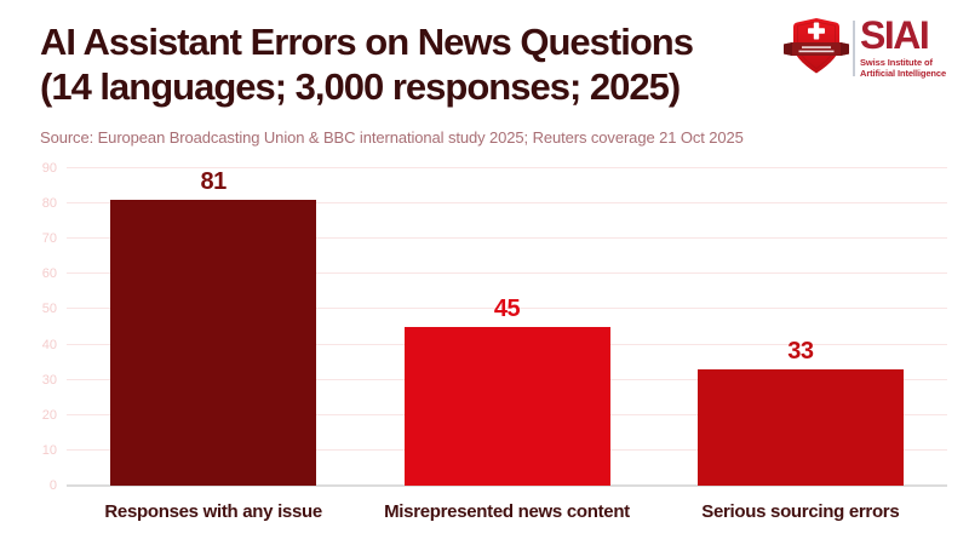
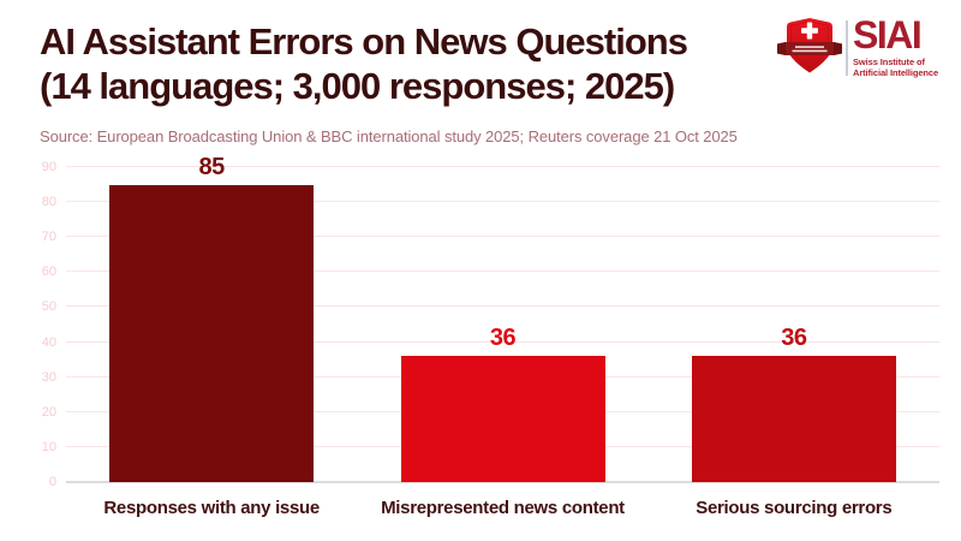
Responses with any issue: 81 -> 85
Misrepresented news content: 45 -> 36
Serious sourcing errors: 33 -> 36
